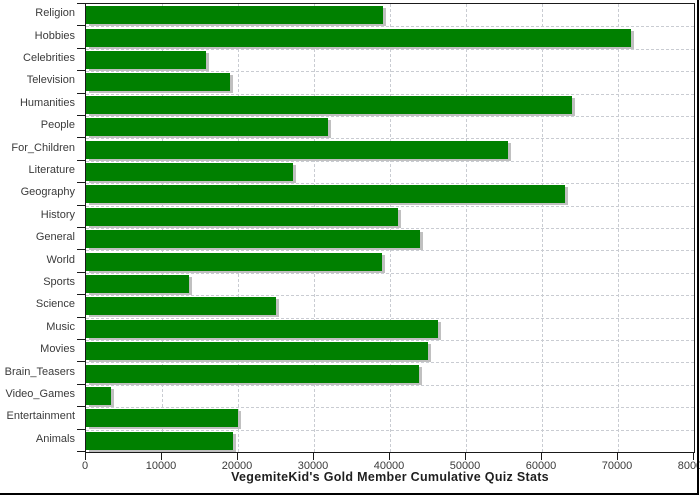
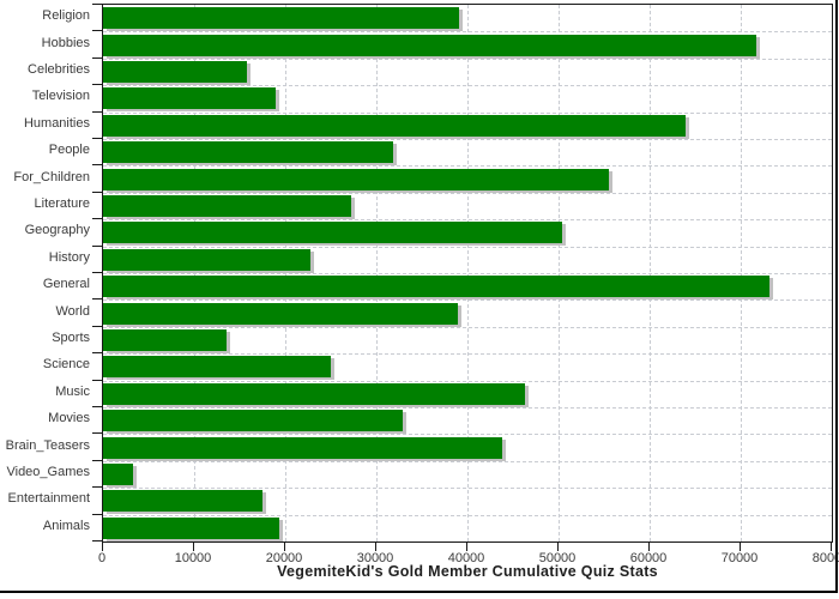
Geography: 63000 -> 50000
History: 41000 -> 23000
General: 44000 -> 73000
Movies: 45000 -> 33000
Entertainment: 20000 -> 18000
